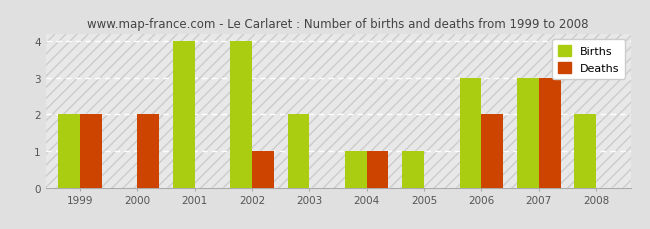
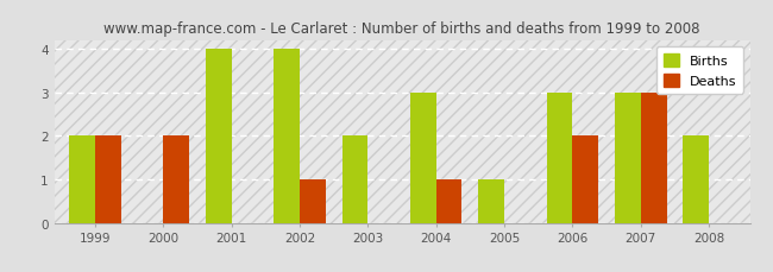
Births/2004: 1 -> 3
